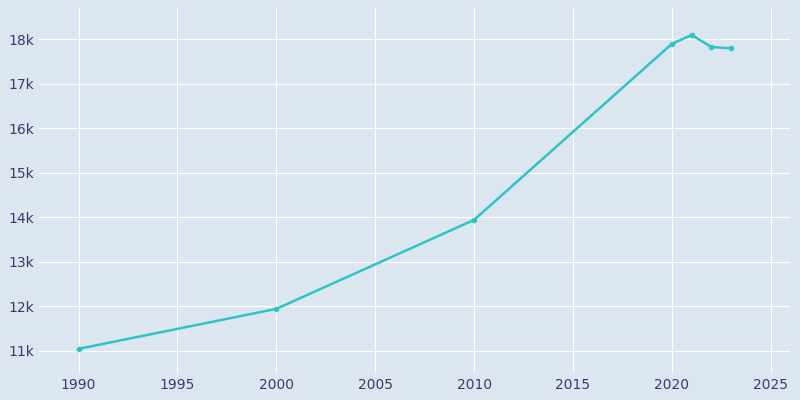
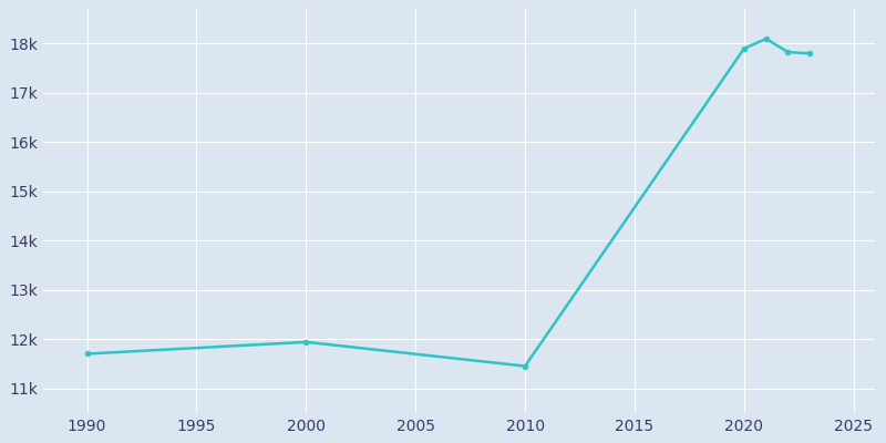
1990: 11.04k -> 11.70k
2010: 13.94k -> 11.45k
